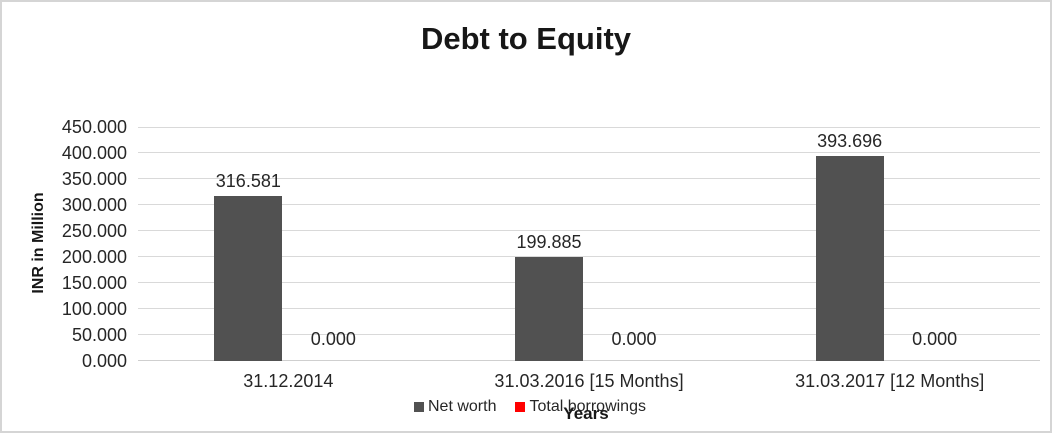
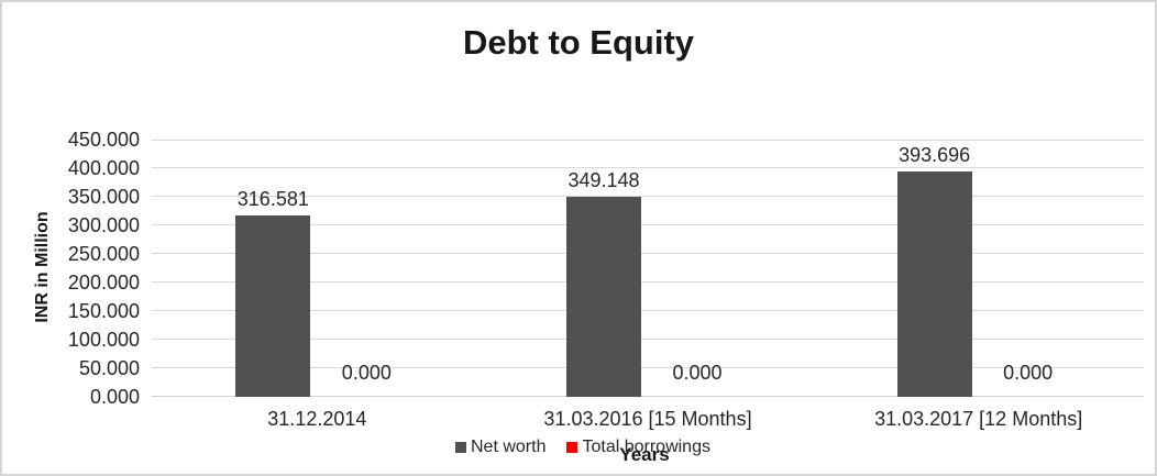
Net worth/31.03.2016 [15 Months]: 199.885 -> 349.148
